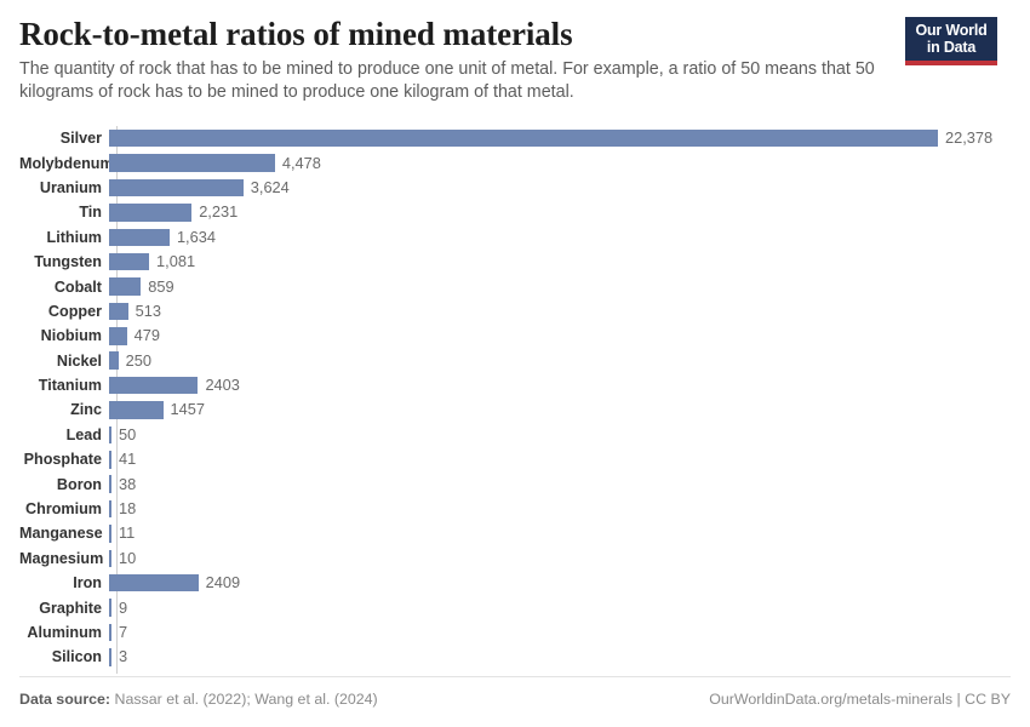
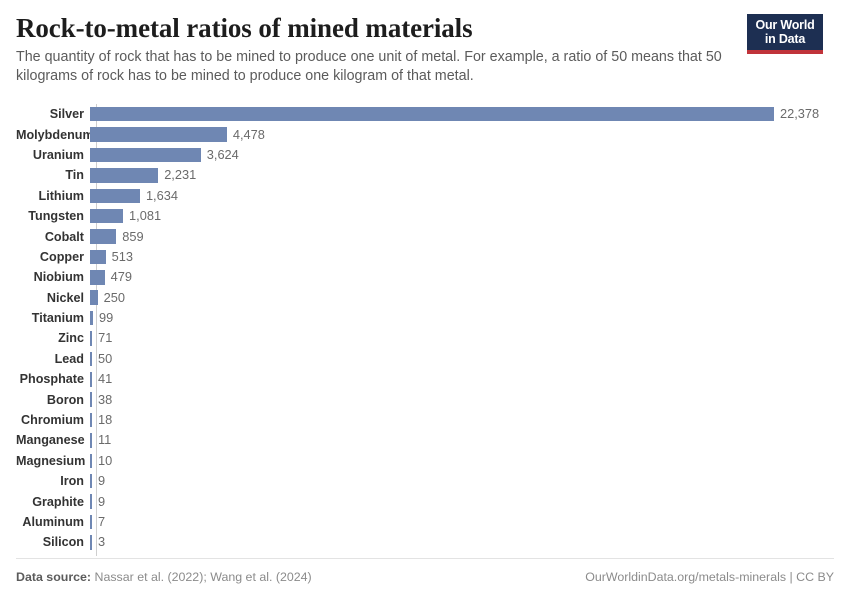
Titanium: 2403 -> 99
Zinc: 1457 -> 71
Iron: 2409 -> 9
